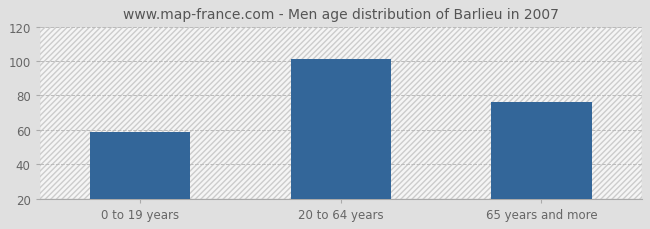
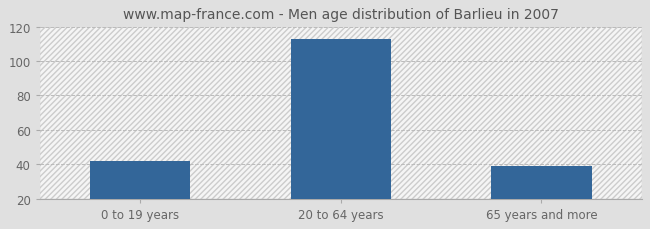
0 to 19 years: 59 -> 42
20 to 64 years: 101 -> 113
65 years and more: 76 -> 39
